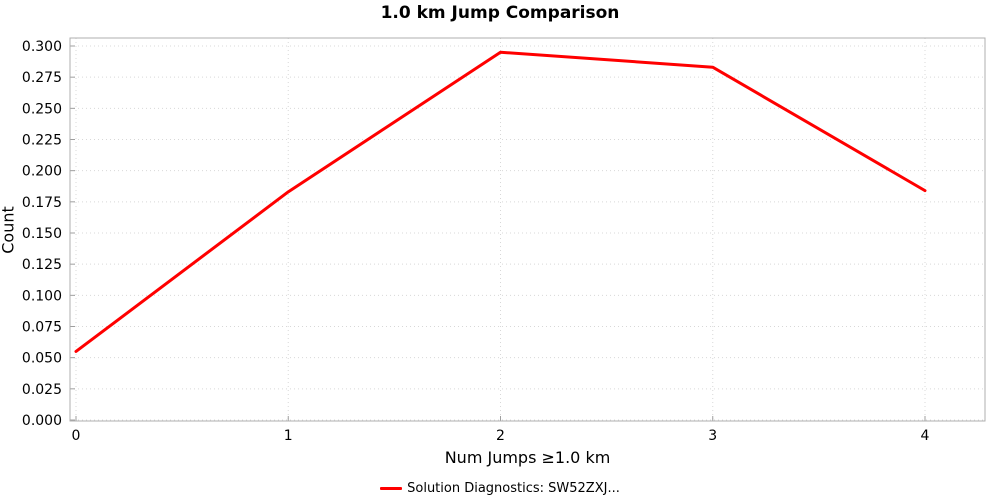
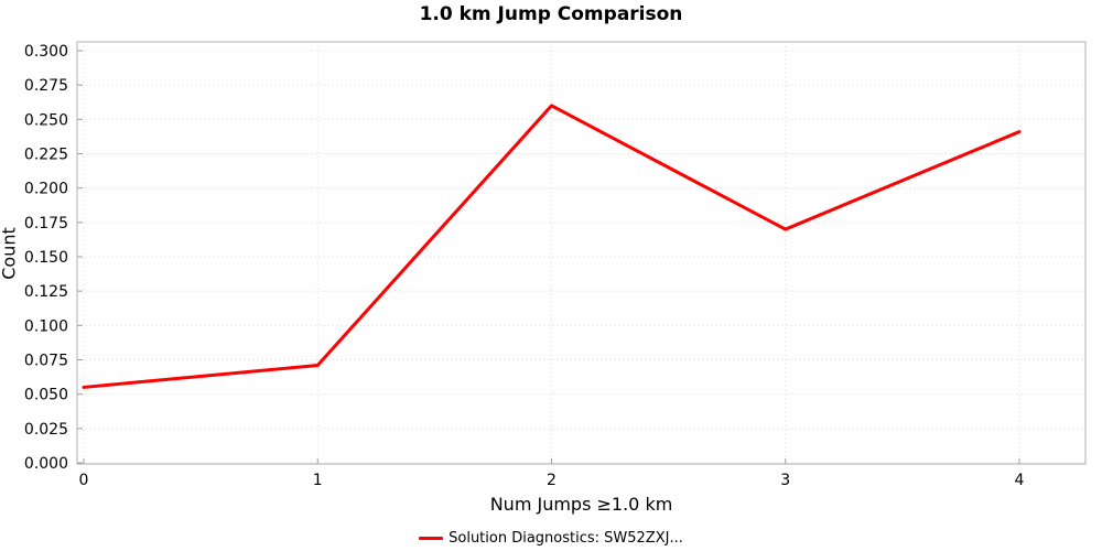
1: 0.183 -> 0.071
2: 0.295 -> 0.260
3: 0.283 -> 0.170
4: 0.184 -> 0.241
